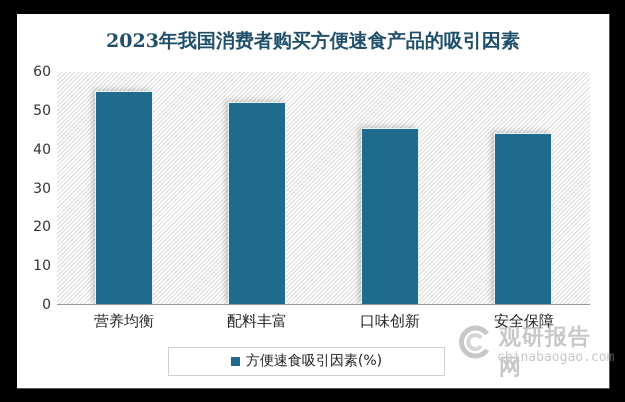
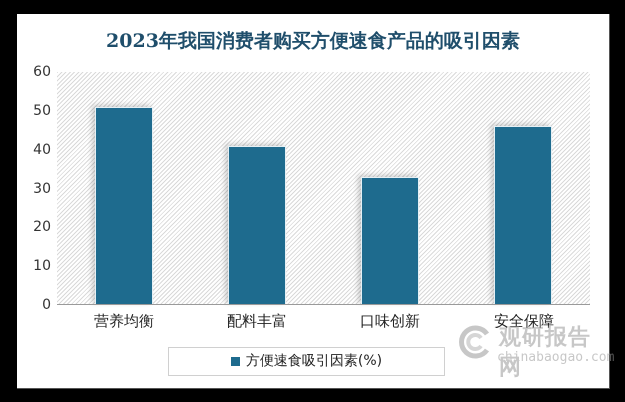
营养均衡: 55 -> 51
配料丰富: 52 -> 41
口味创新: 46 -> 33
安全保障: 44 -> 46
